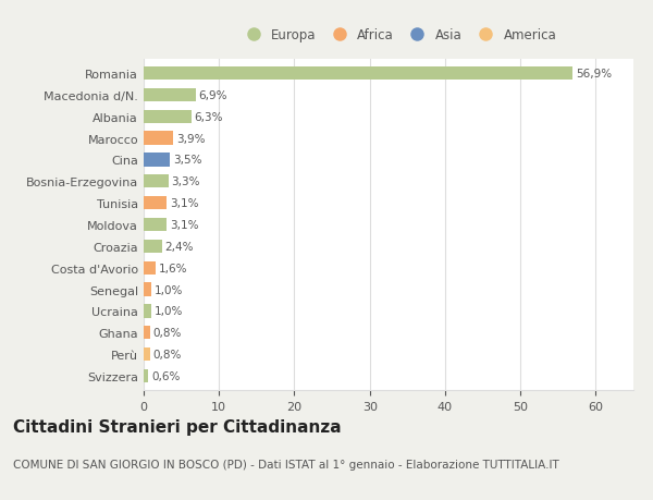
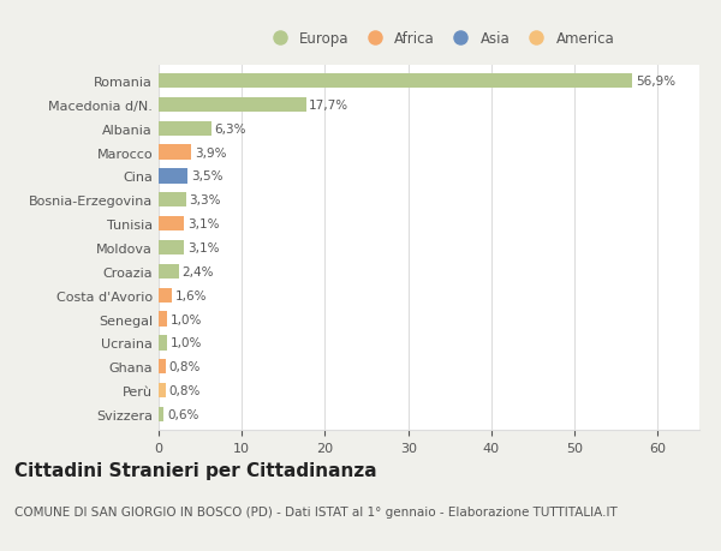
Macedonia d/N.: 6,9% -> 17,7%
